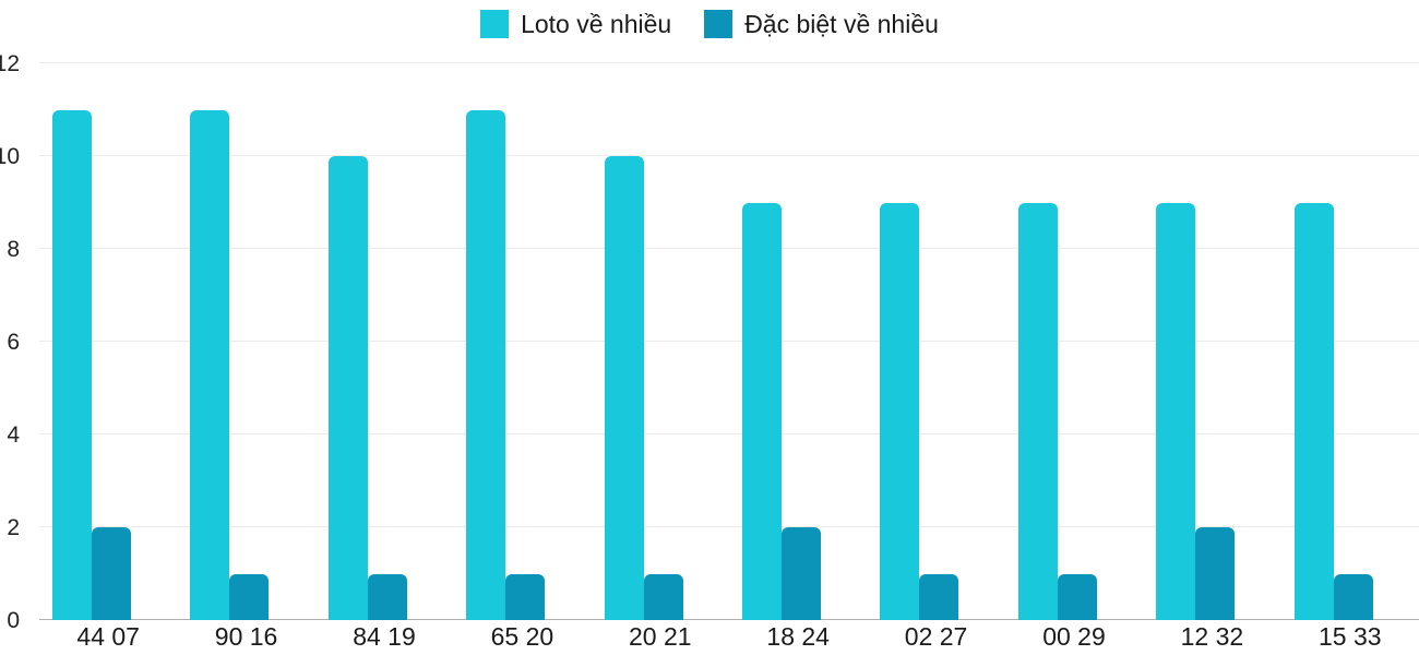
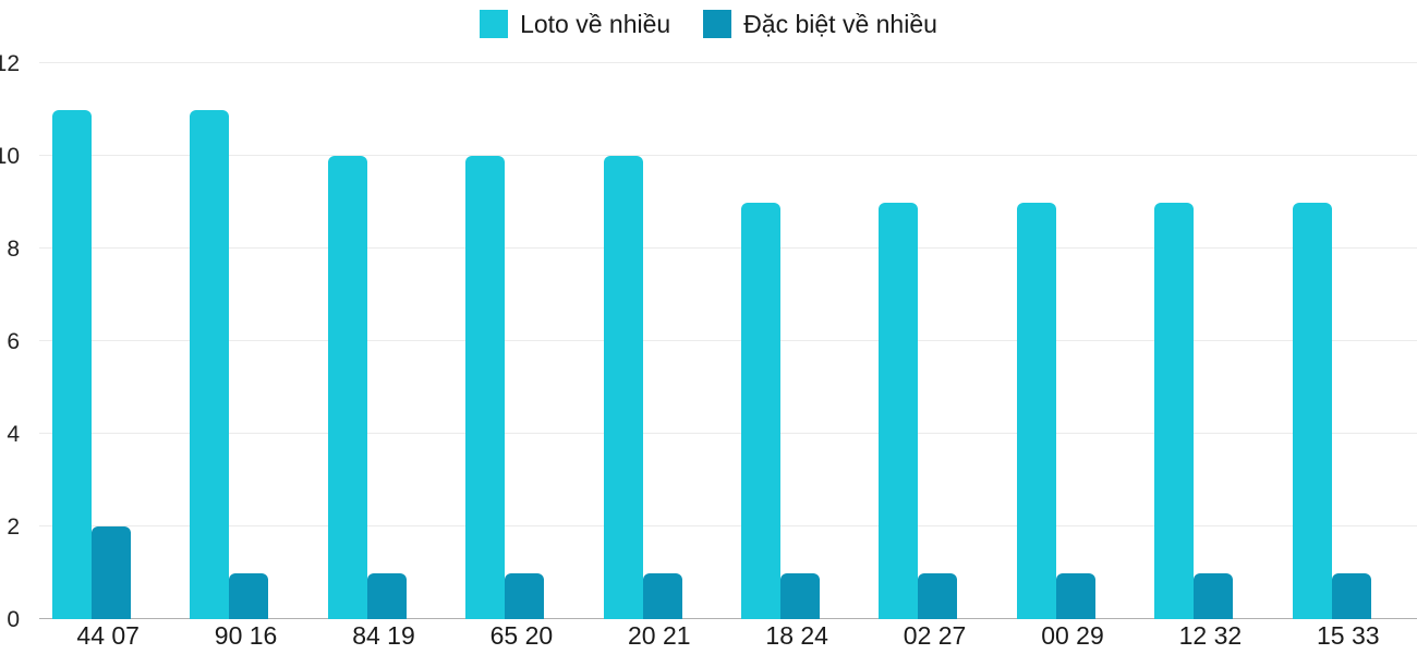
Loto về nhiều/65 20: 11 -> 10
Đặc biệt về nhiều/18 24: 2 -> 1
Đặc biệt về nhiều/12 32: 2 -> 1
